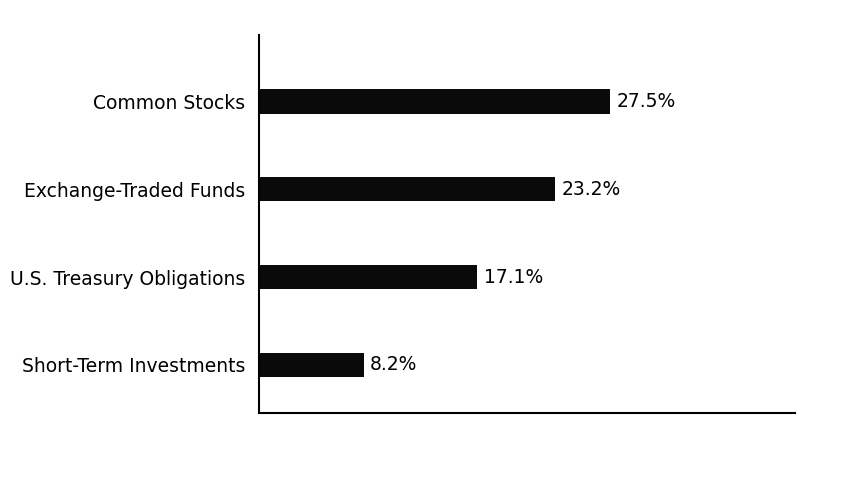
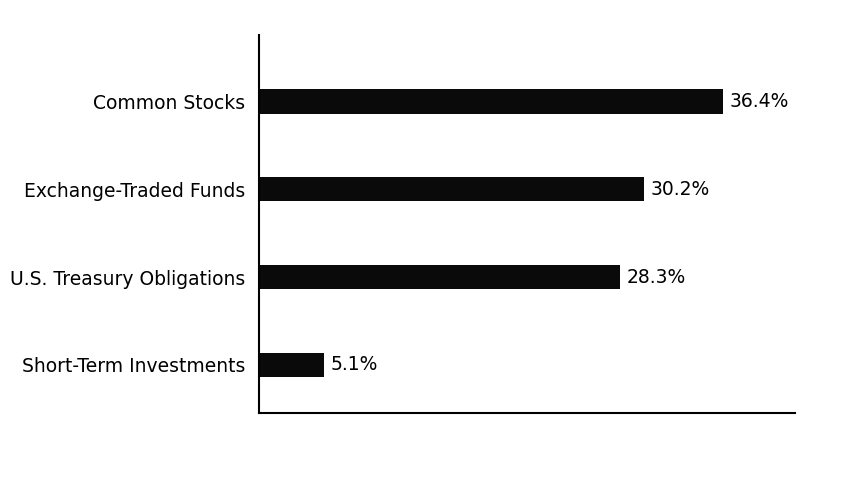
Common Stocks: 27.5% -> 36.4%
Exchange-Traded Funds: 23.2% -> 30.2%
U.S. Treasury Obligations: 17.1% -> 28.3%
Short-Term Investments: 8.2% -> 5.1%
